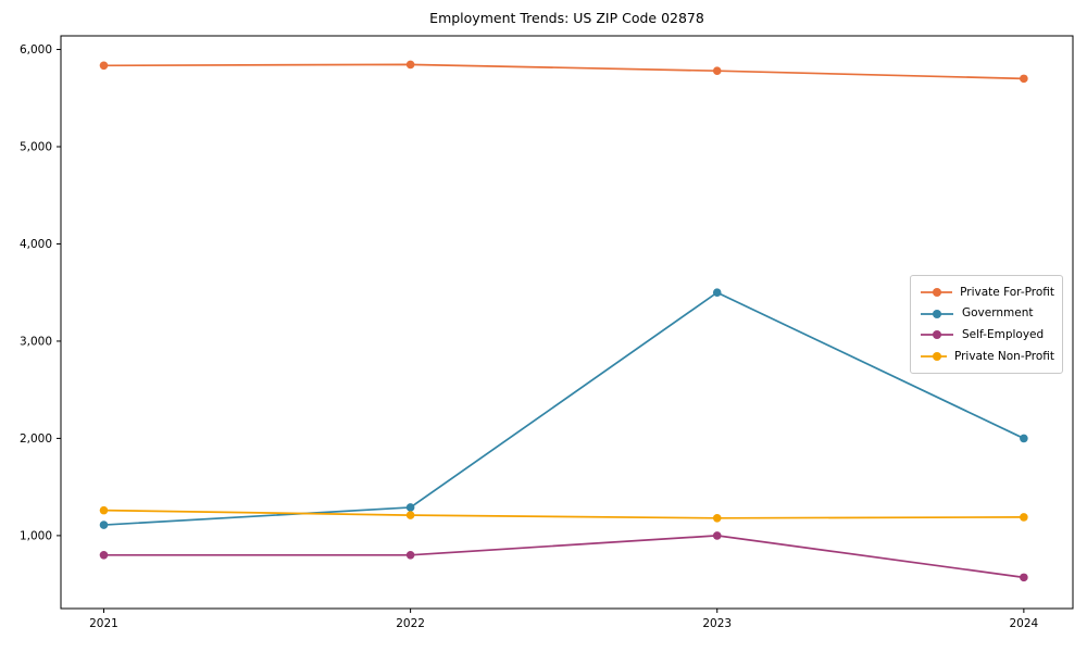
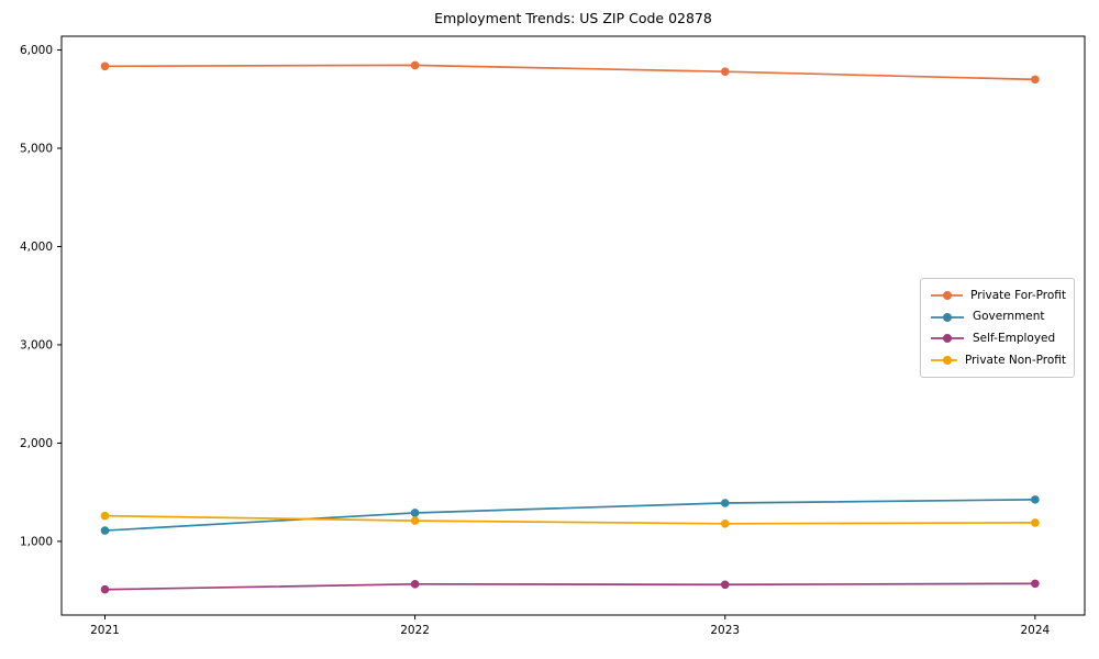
Self-Employed/2021: 800 -> 500
Self-Employed/2022: 800 -> 600
Government/2023: 3500 -> 1400
Self-Employed/2023: 1000 -> 600
Government/2024: 2000 -> 1400
